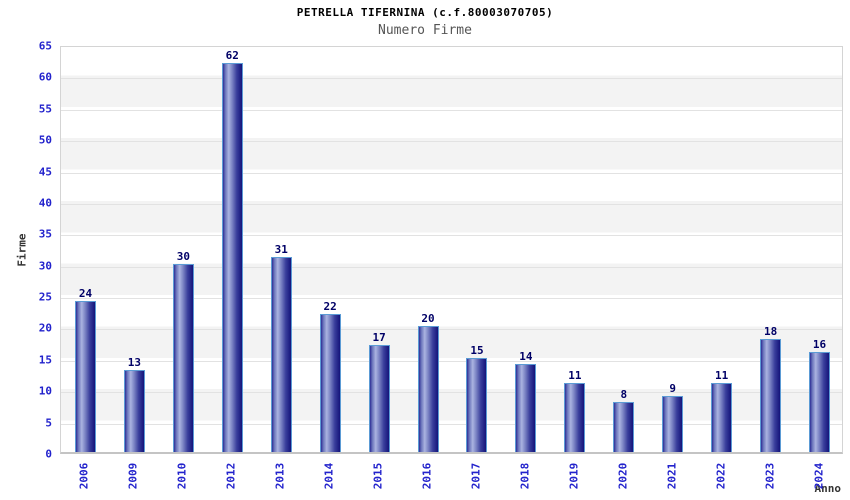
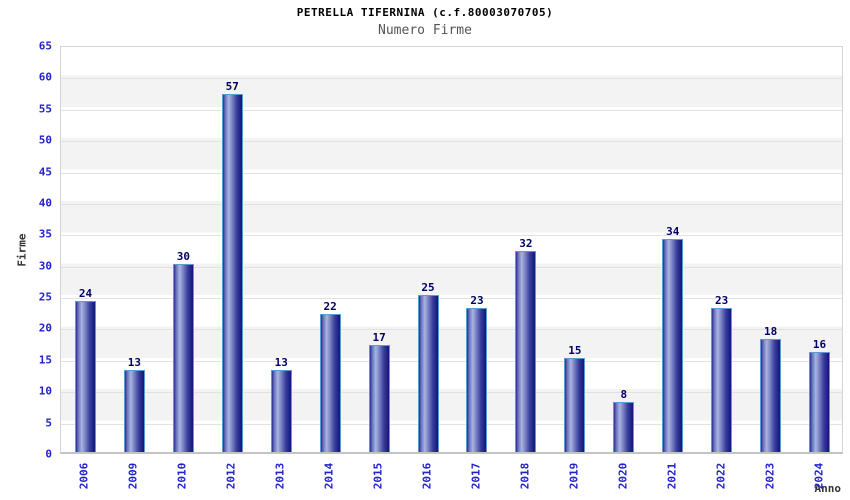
2012: 62 -> 57
2013: 31 -> 13
2016: 20 -> 25
2017: 15 -> 23
2018: 14 -> 32
2019: 11 -> 15
2021: 9 -> 34
2022: 11 -> 23
